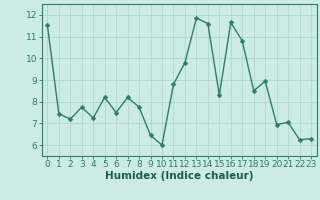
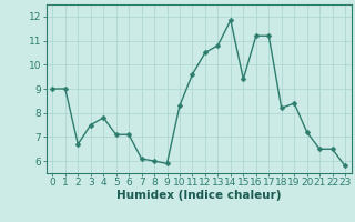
0: 11.55 -> 9.00
1: 7.45 -> 9.00
2: 7.20 -> 6.70
3: 7.75 -> 7.50
4: 7.25 -> 7.80
5: 8.20 -> 7.10
6: 7.50 -> 7.10
7: 8.20 -> 6.10
8: 7.75 -> 6.00
9: 6.45 -> 5.90
10: 6.00 -> 8.30
11: 8.80 -> 9.60
12: 9.80 -> 10.50
13: 11.85 -> 10.80
14: 11.60 -> 11.85
15: 8.30 -> 9.40
16: 11.65 -> 11.20
17: 10.80 -> 11.20
18: 8.50 -> 8.20
19: 8.95 -> 8.40
20: 6.95 -> 7.20
21: 7.05 -> 6.50
22: 6.25 -> 6.50
23: 6.30 -> 5.80
